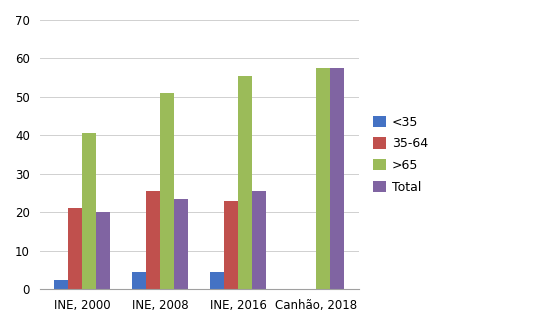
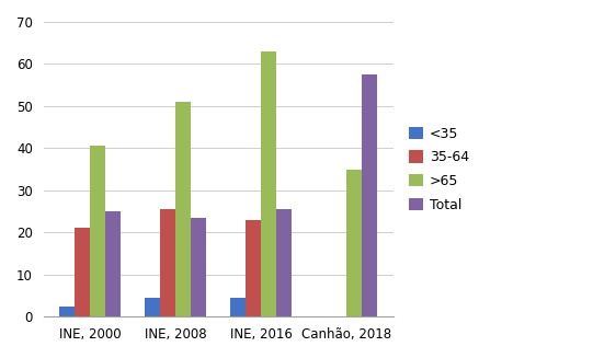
Total/INE, 2000: 20.0 -> 25.0
>65/INE, 2016: 55.5 -> 63.0
>65/Canhão, 2018: 57.5 -> 35.0
